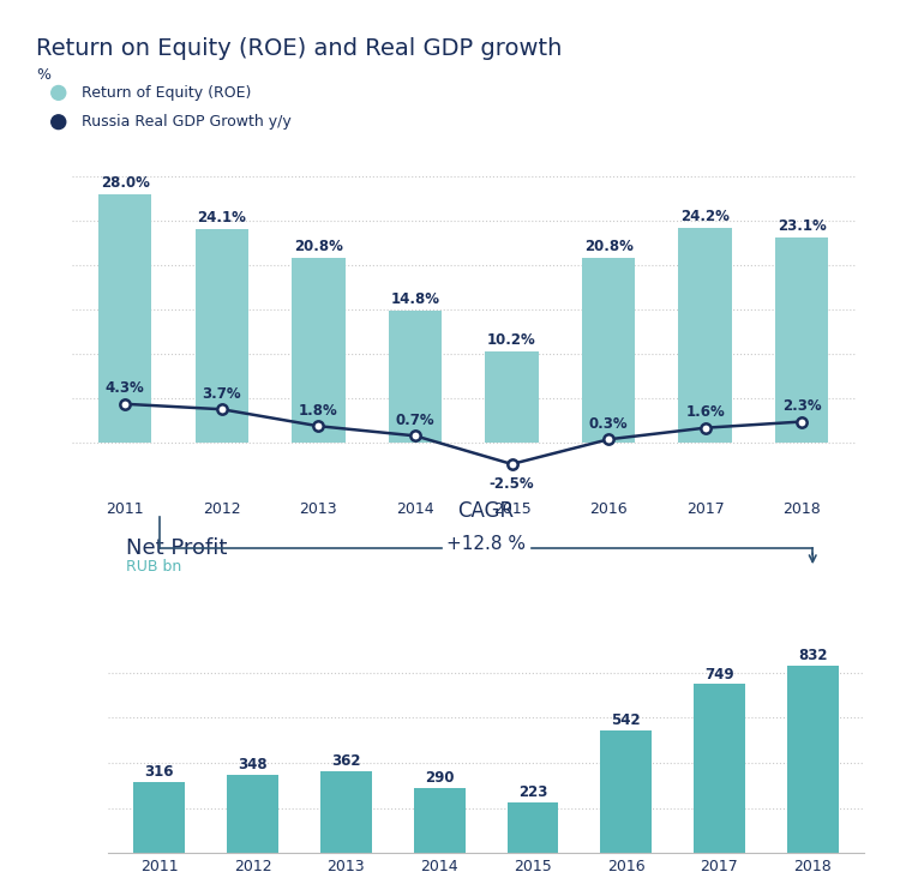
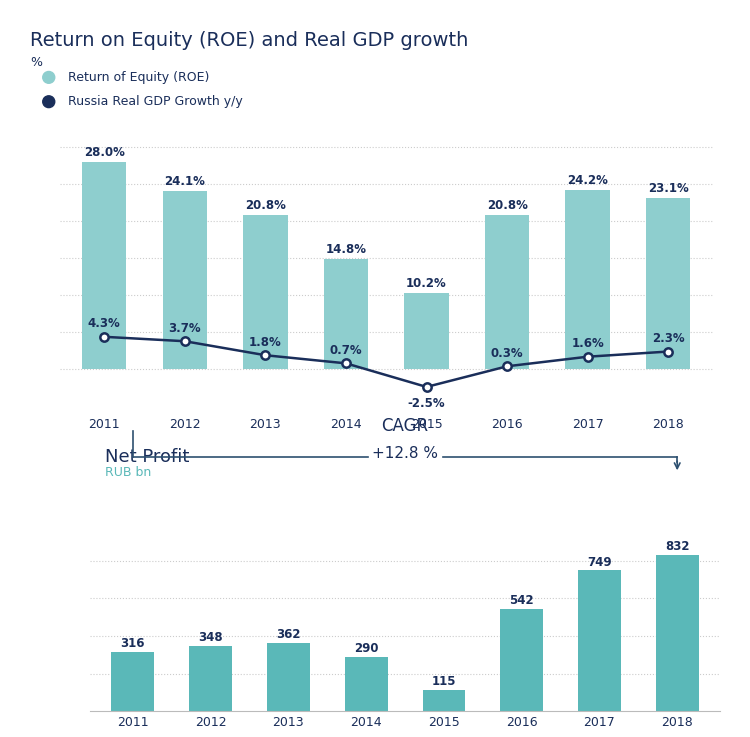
2015: 223 -> 115
